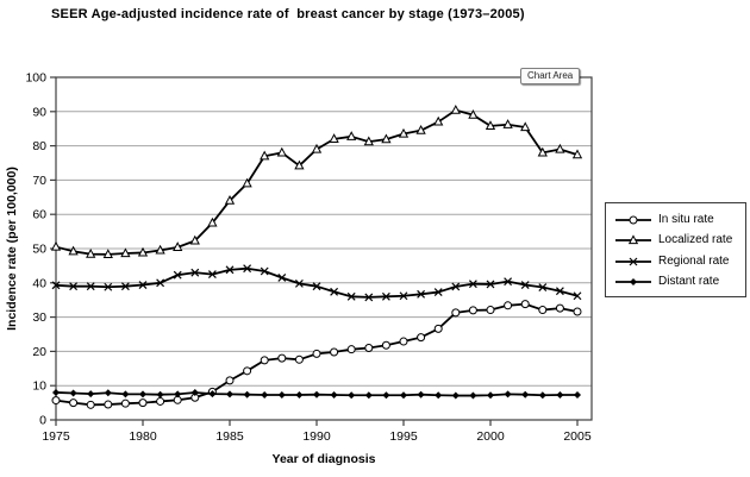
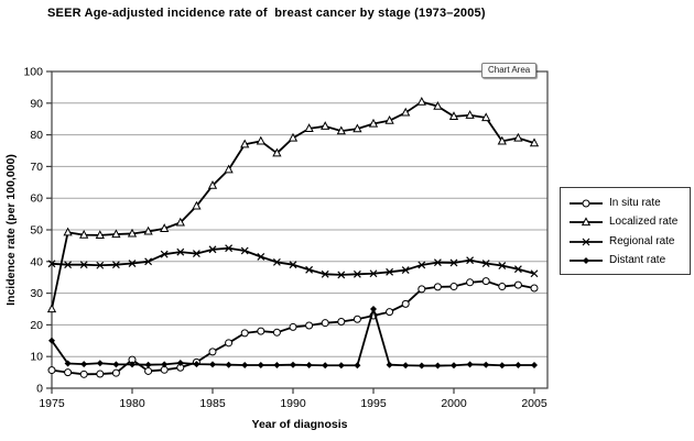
Localized rate/1975: 50 -> 25
Distant rate/1975: 8 -> 15
In situ rate/1980: 5 -> 9
Distant rate/1995: 7 -> 25
